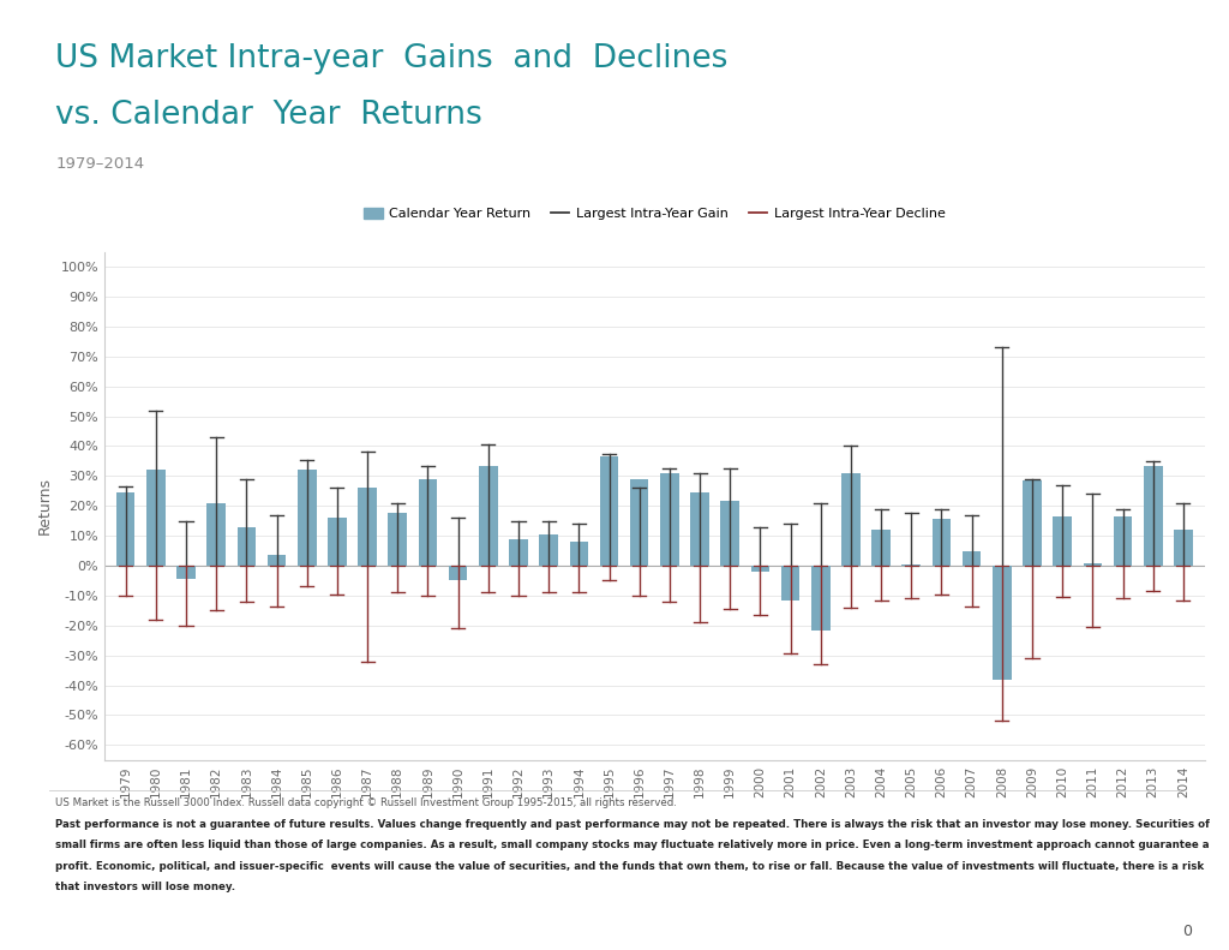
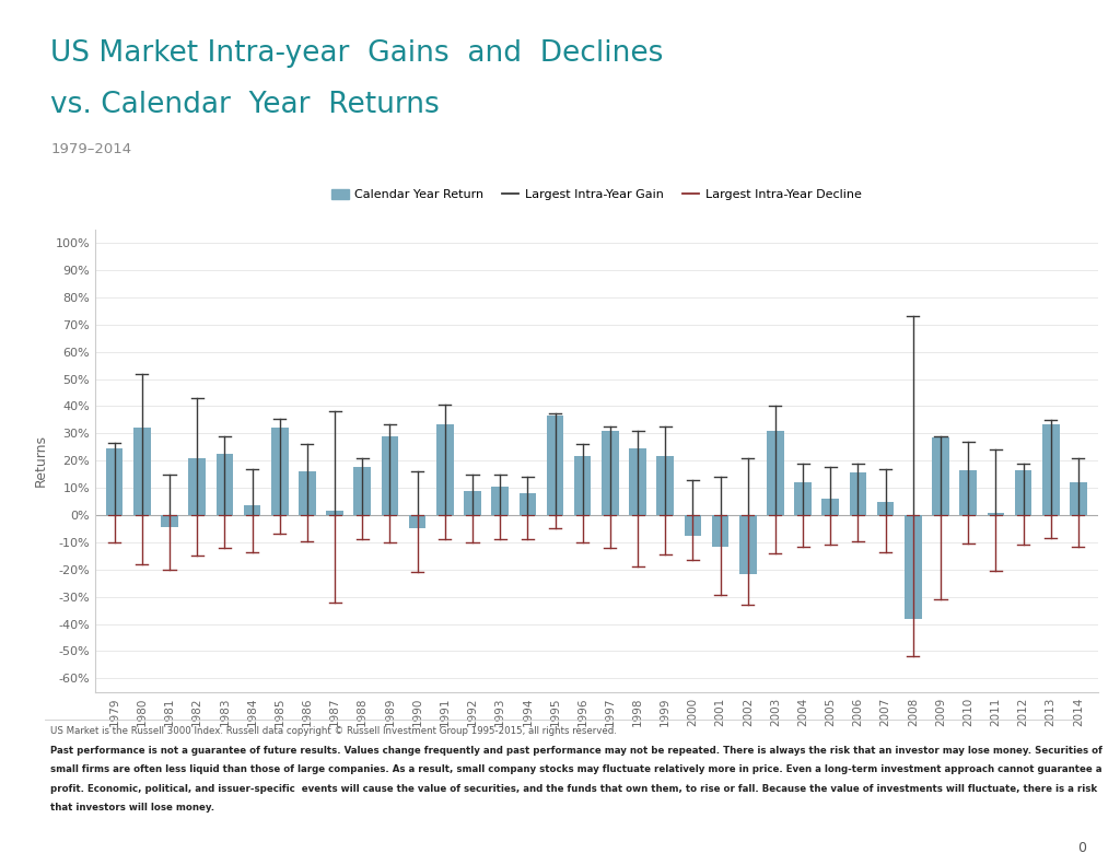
1983: 13.0% -> 22.5%
1987: 26.0% -> 1.5%
1996: 29.0% -> 21.5%
2000: -2.0% -> -7.5%
2005: 0.5% -> 6.0%
